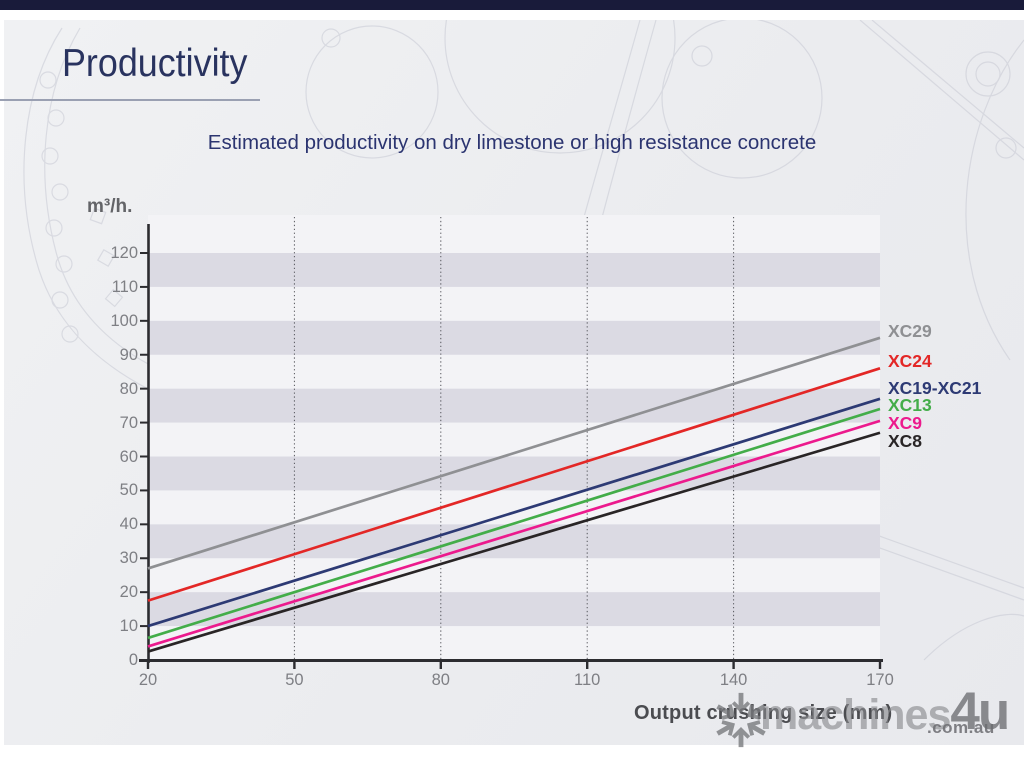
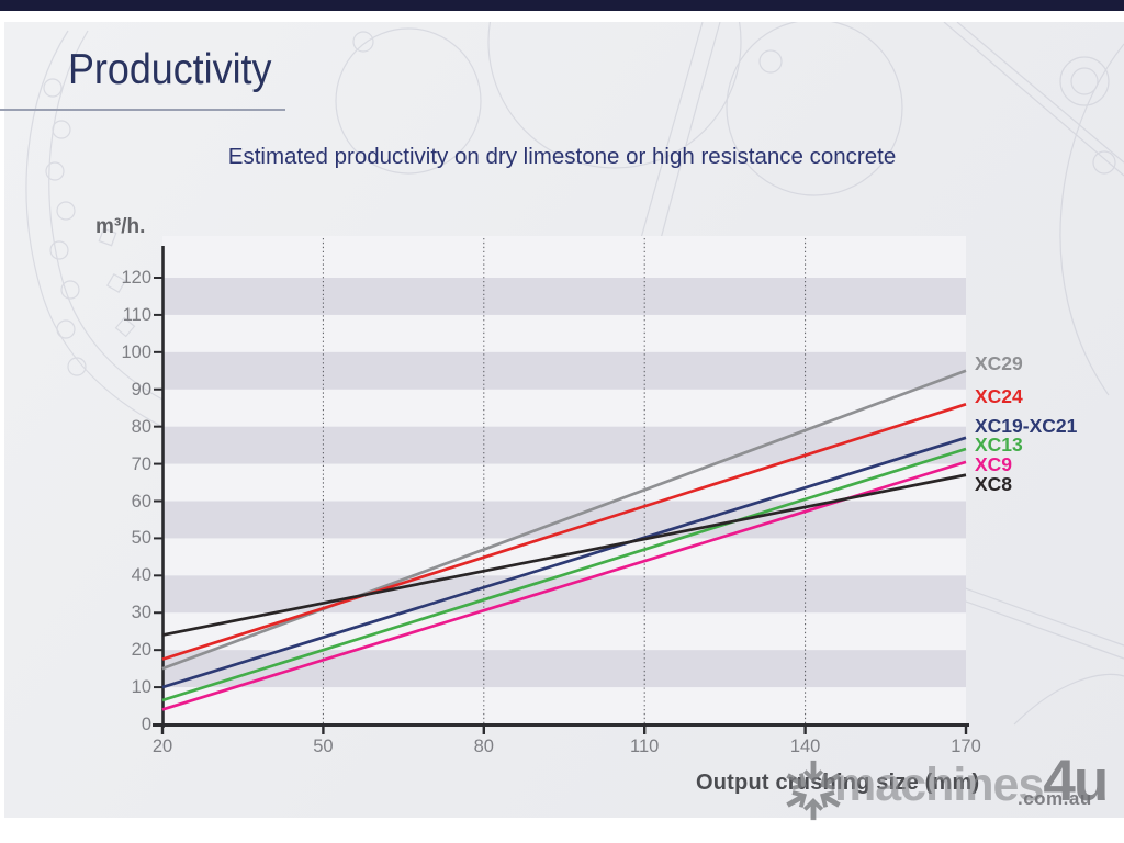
XC29/20: 27 -> 15
XC8/20: 2 -> 24
